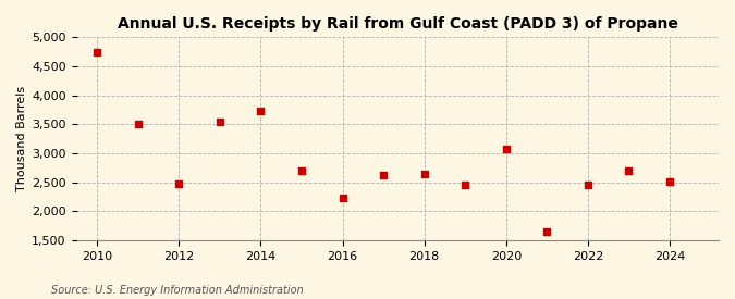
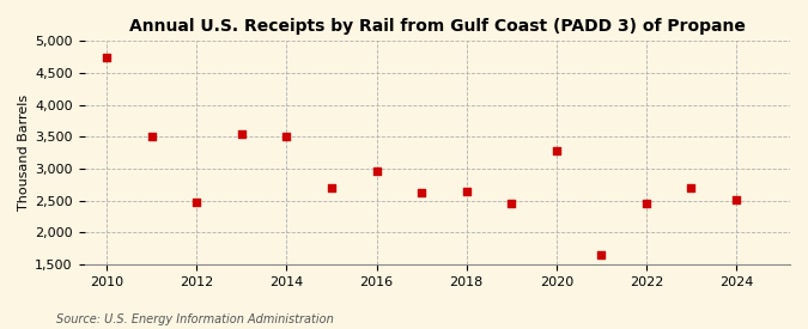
2014: 3,740 -> 3,510
2016: 2,240 -> 2,960
2020: 3,080 -> 3,280
